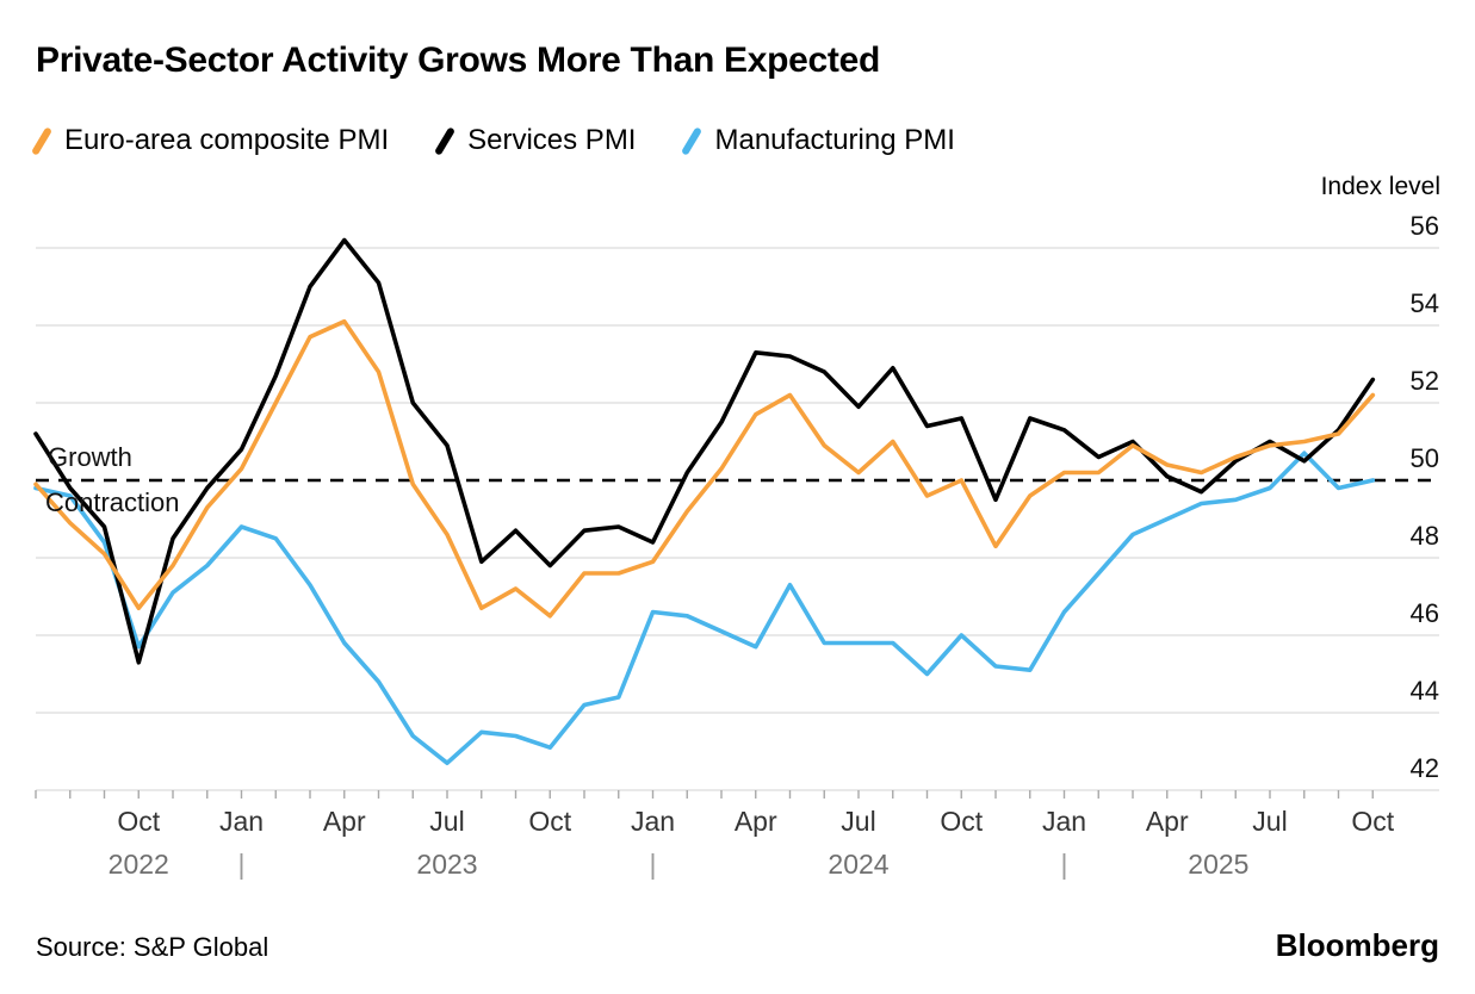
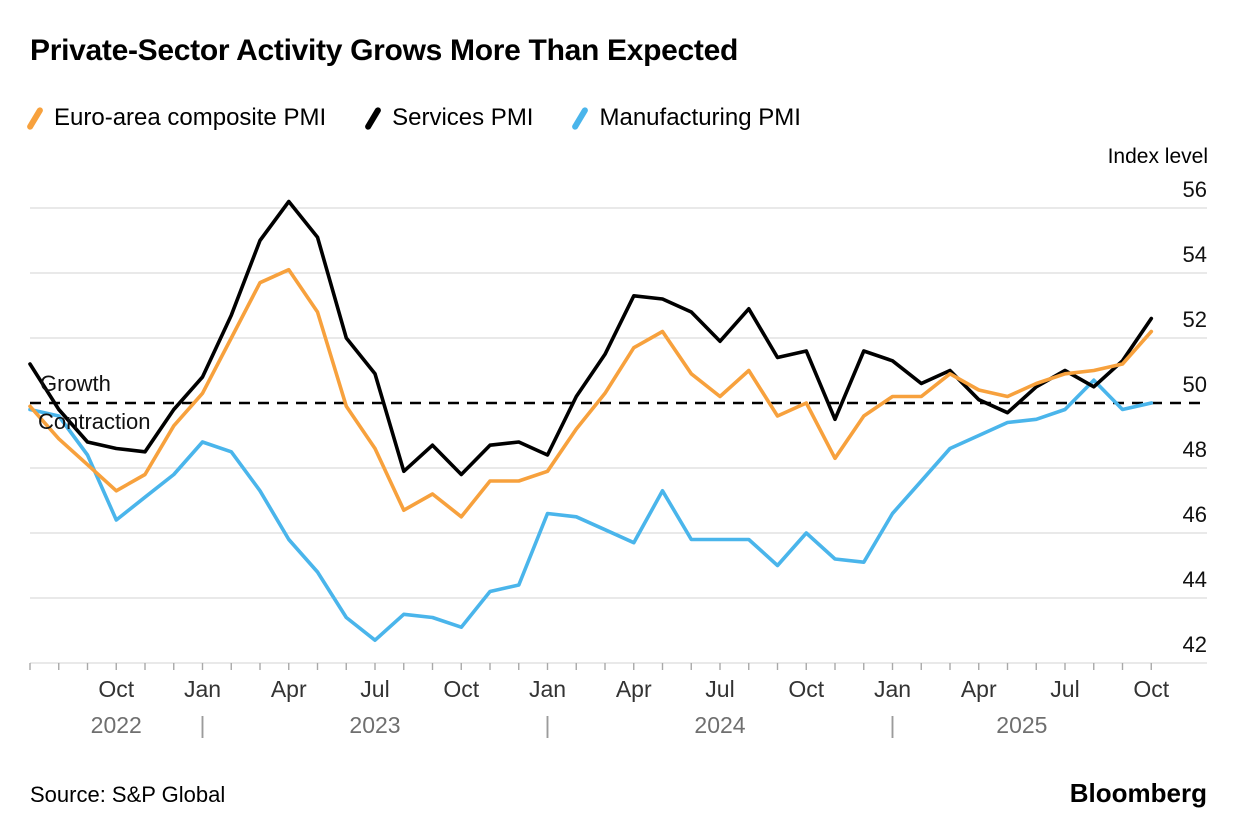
Euro-area composite PMI/Oct 2022: 46.7 -> 47.3
Services PMI/Oct 2022: 45.3 -> 48.6
Manufacturing PMI/Oct 2022: 45.7 -> 46.4
